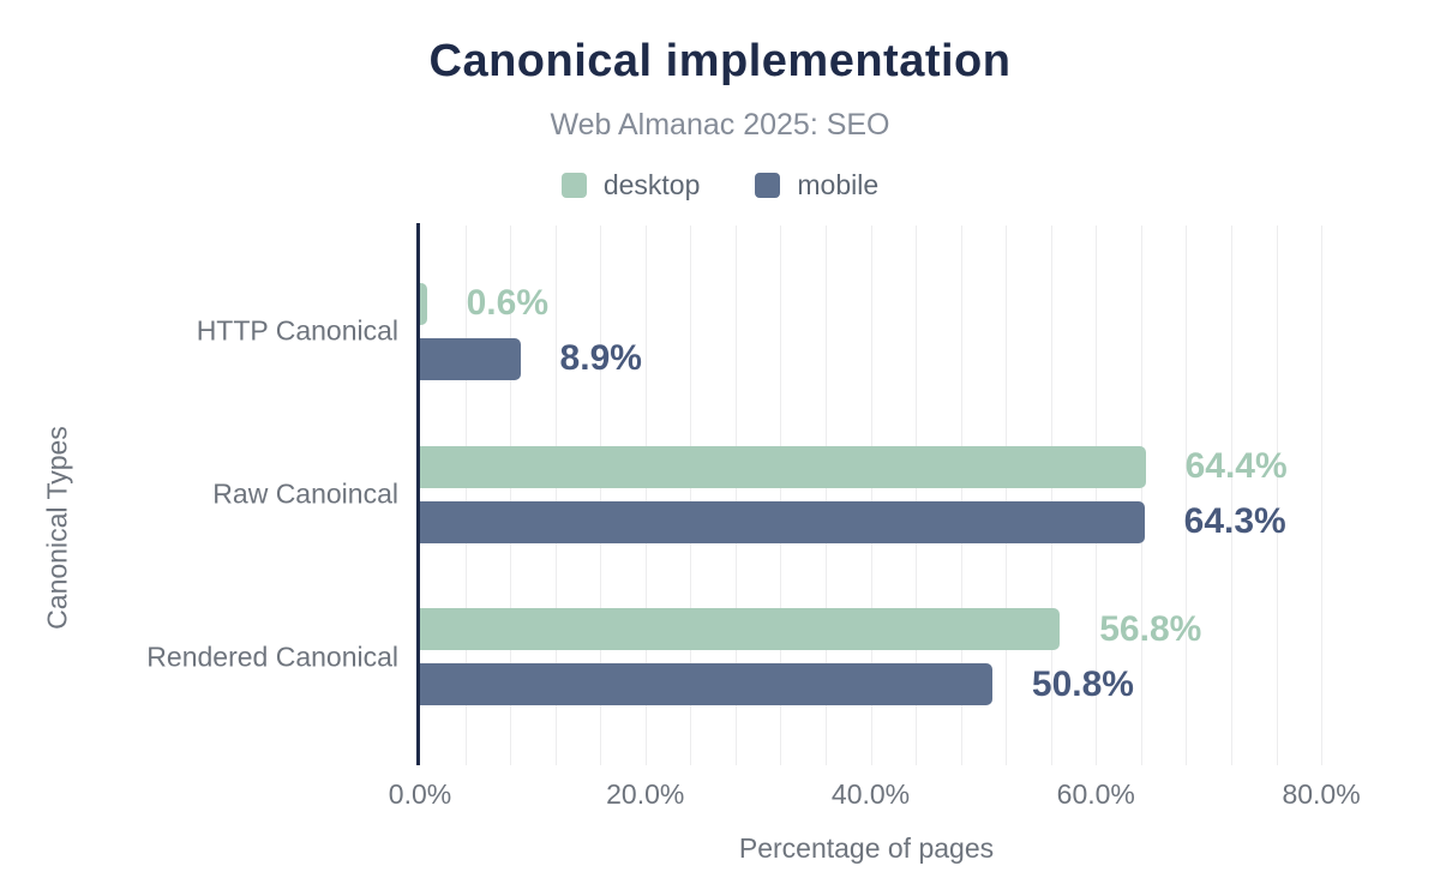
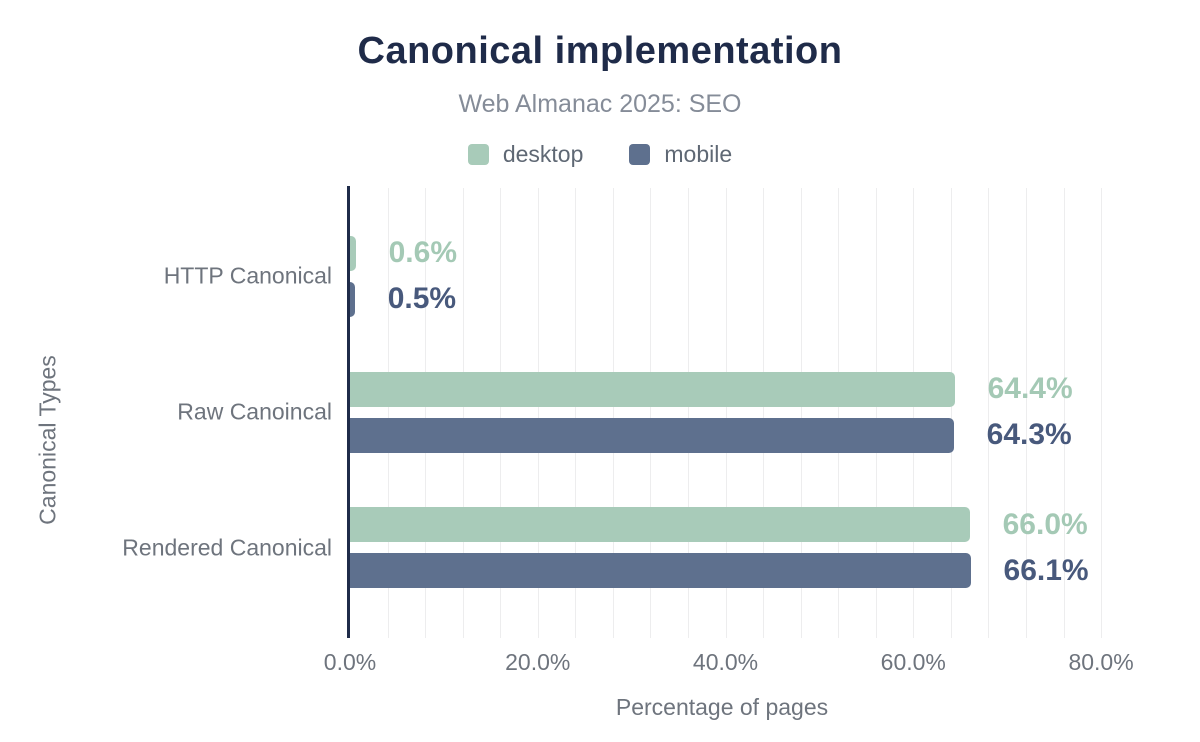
mobile/HTTP Canonical: 8.9% -> 0.5%
desktop/Rendered Canonical: 56.8% -> 66.0%
mobile/Rendered Canonical: 50.8% -> 66.1%
